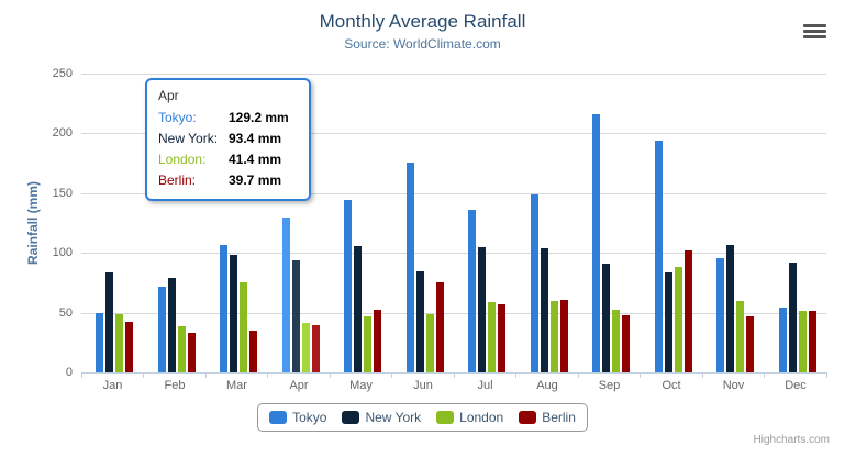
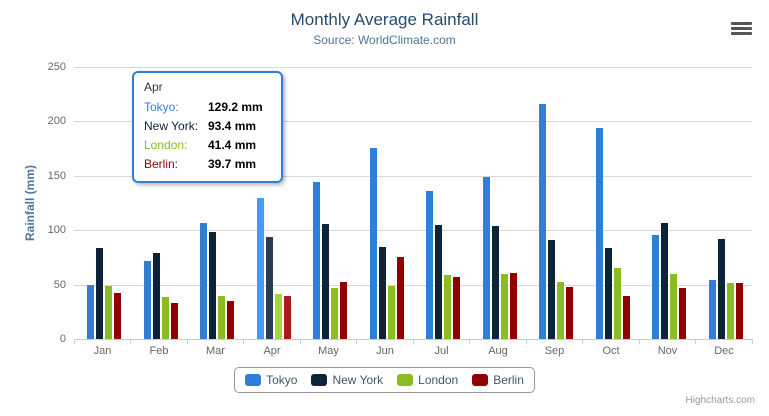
London/Mar: 75 -> 39
London/Oct: 88 -> 65
Berlin/Oct: 102 -> 39
